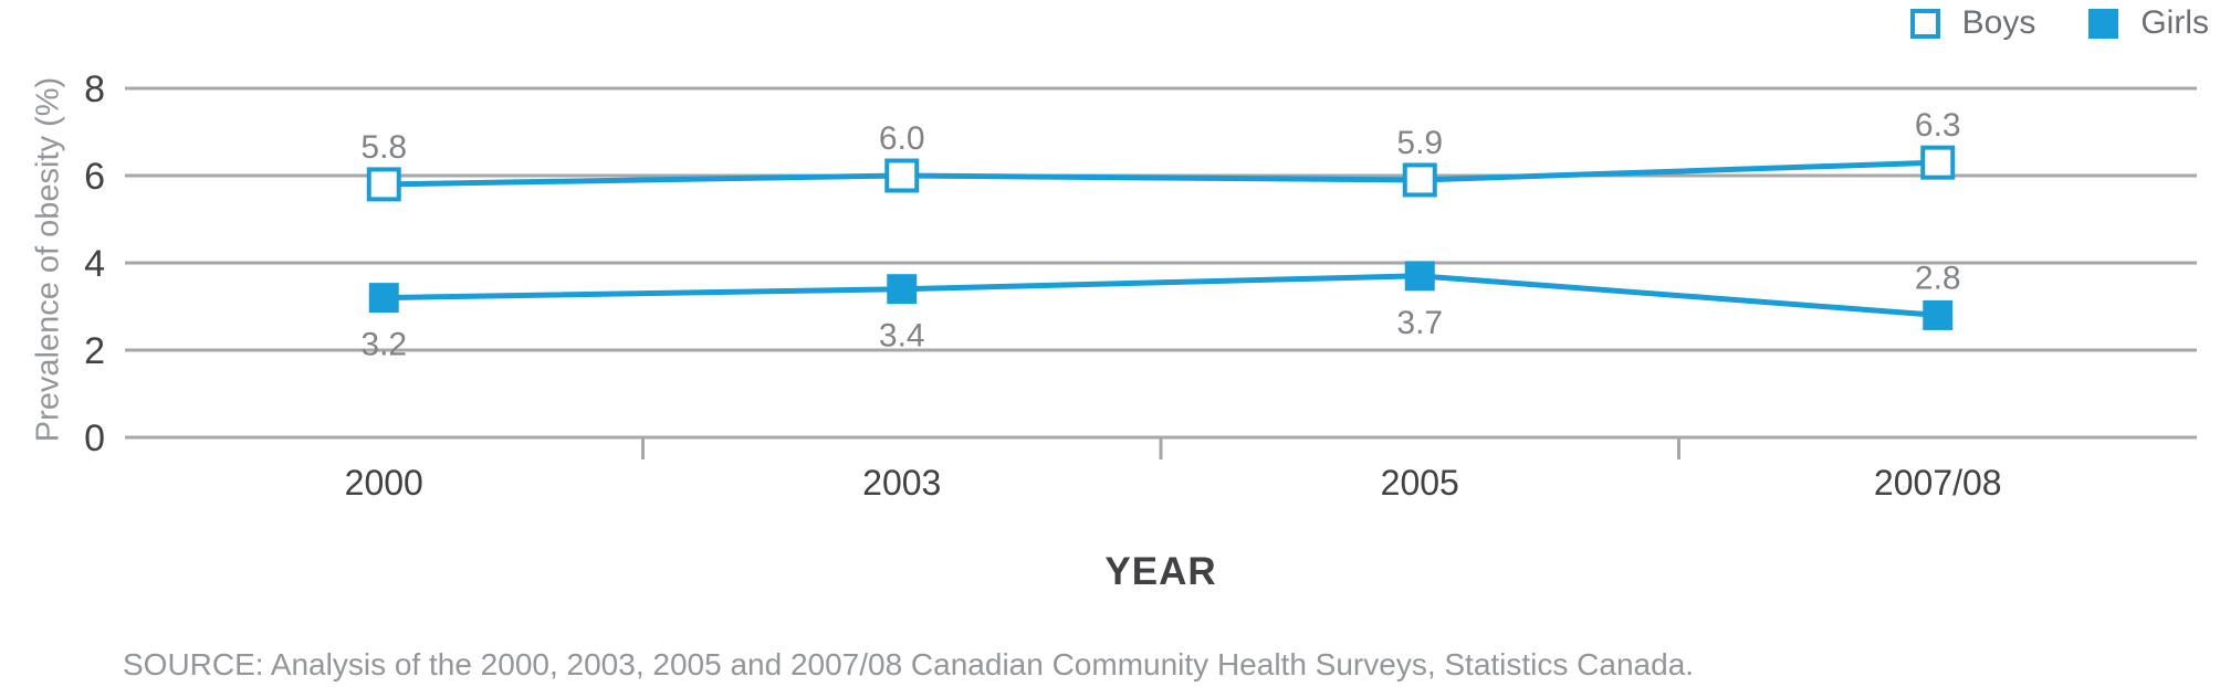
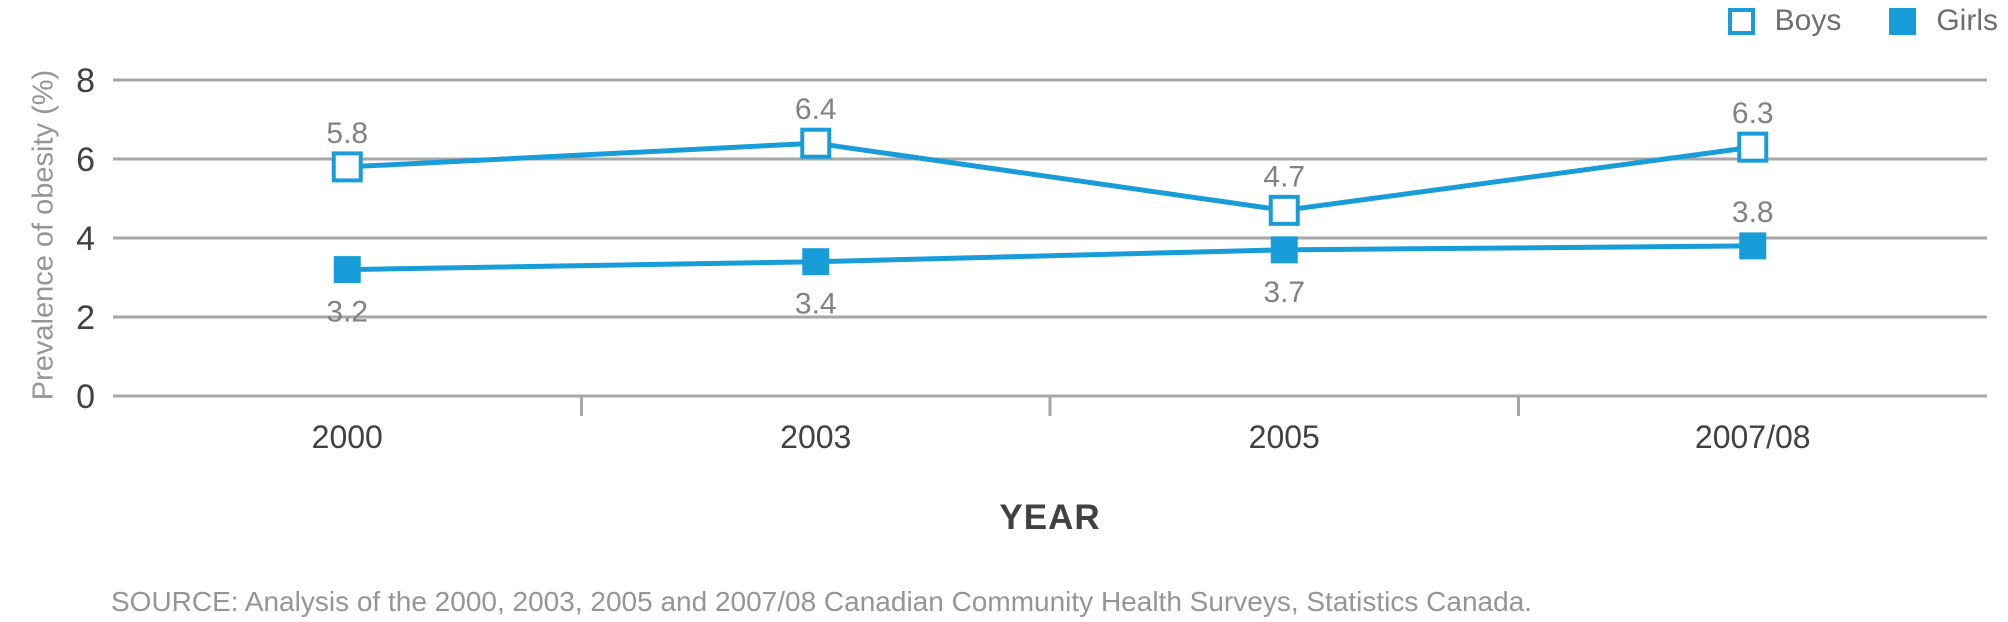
Boys/2003: 6.0 -> 6.4
Boys/2005: 5.9 -> 4.7
Girls/2007/08: 2.8 -> 3.8
